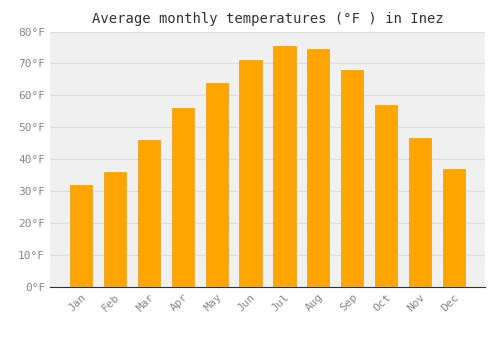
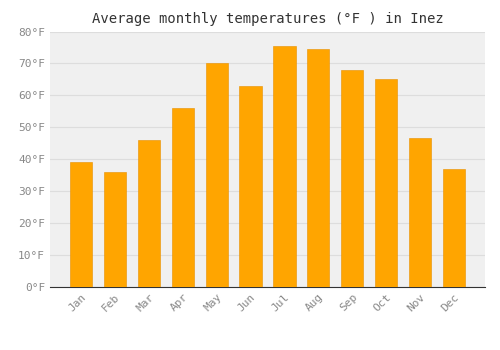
Jan: 32.0°F -> 39.0°F
May: 64.0°F -> 70.0°F
Jun: 71.0°F -> 63.0°F
Oct: 57.0°F -> 65.0°F
